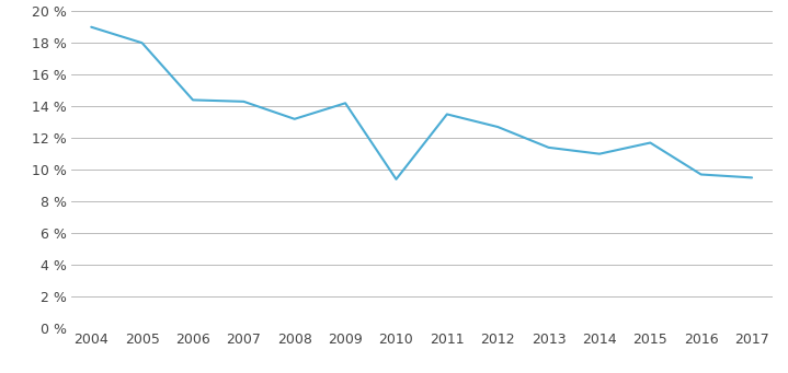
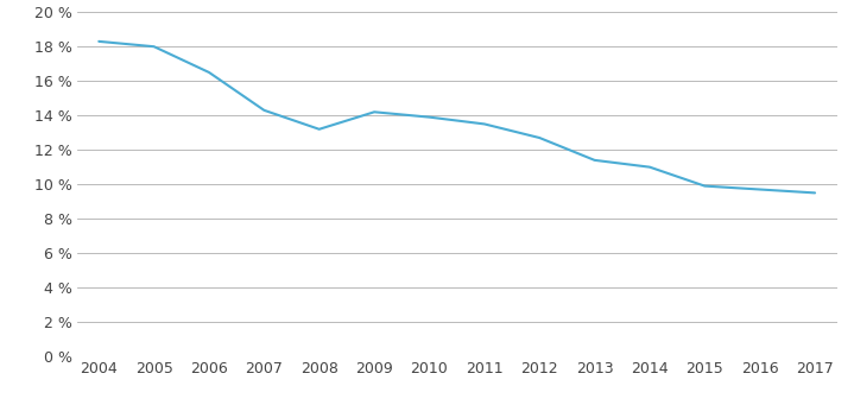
2004: 19.0 % -> 18.3 %
2006: 14.4 % -> 16.5 %
2010: 9.4 % -> 13.9 %
2015: 11.7 % -> 9.9 %
